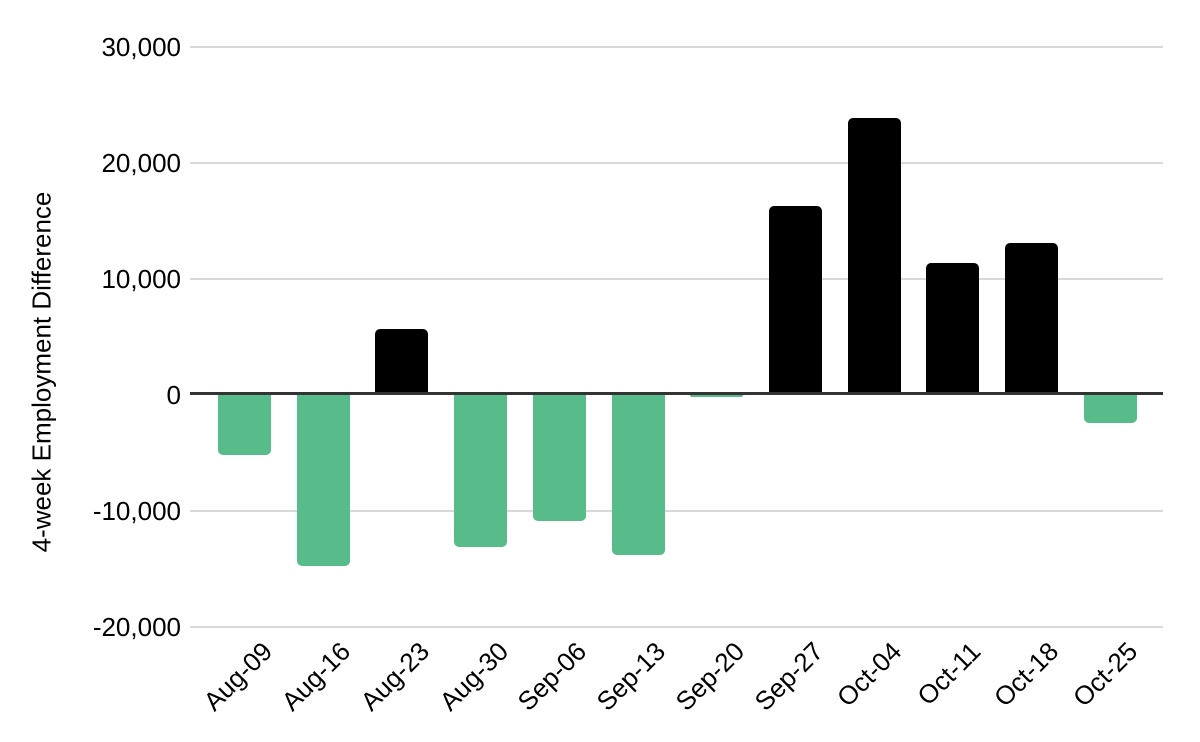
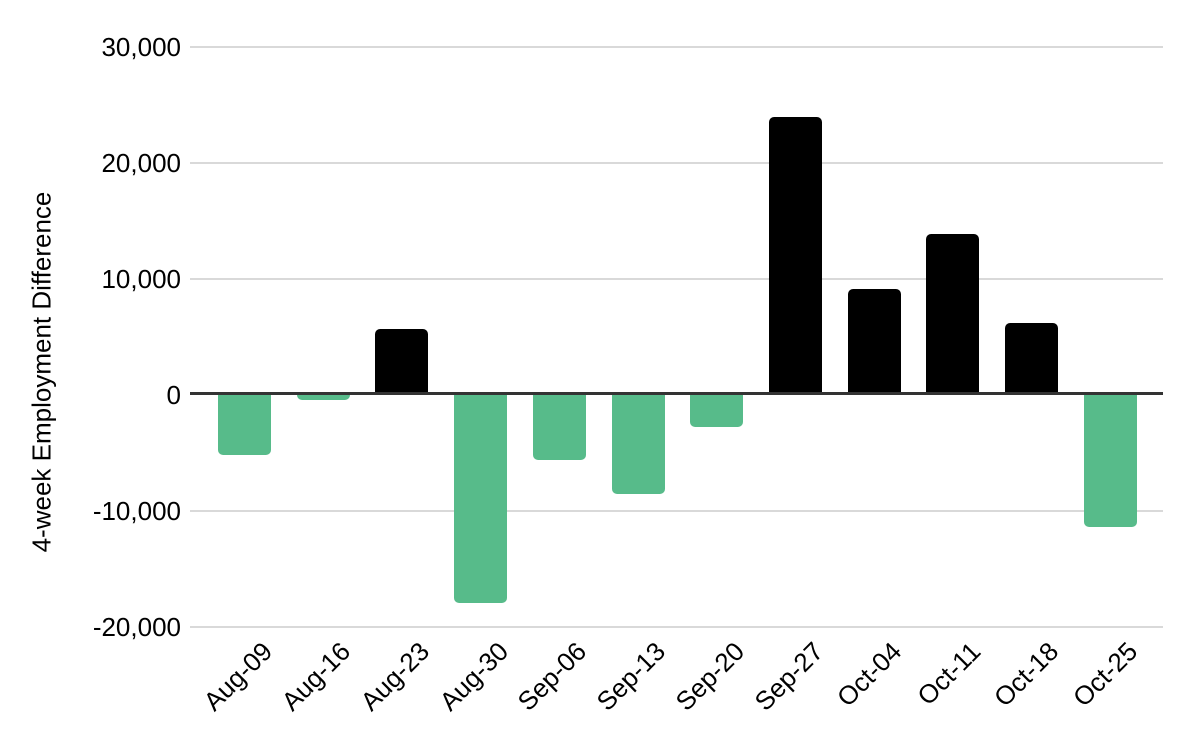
Aug-16: -14700 -> -400
Aug-30: -13100 -> -17900
Sep-06: -10900 -> -5600
Sep-13: -13800 -> -8500
Sep-20: -200 -> -2800
Sep-27: 16300 -> 24000
Oct-04: 23900 -> 9100
Oct-11: 11400 -> 13900
Oct-18: 13100 -> 6200
Oct-25: -2400 -> -11400
